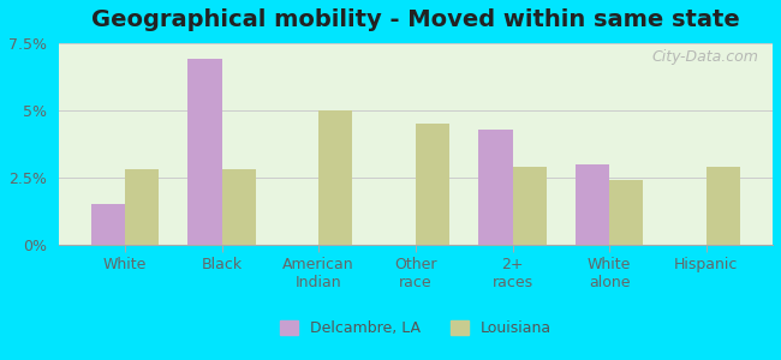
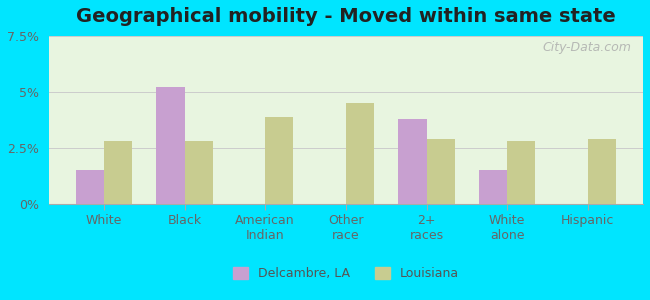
Delcambre, LA/Black: 6.9% -> 5.2%
Louisiana/American Indian: 5.0% -> 3.9%
Delcambre, LA/2+ races: 4.3% -> 3.8%
Delcambre, LA/White alone: 3.0% -> 1.5%
Louisiana/White alone: 2.4% -> 2.8%
